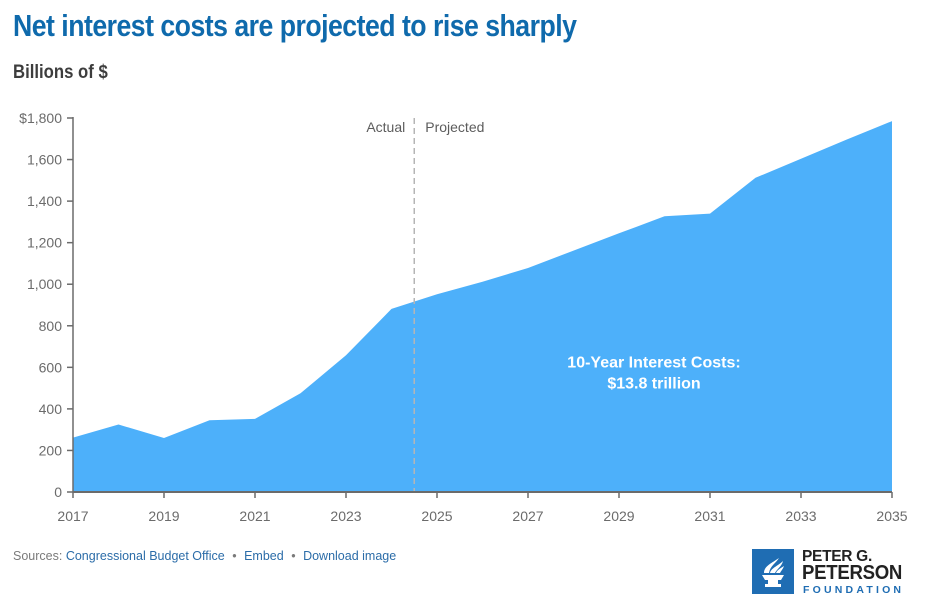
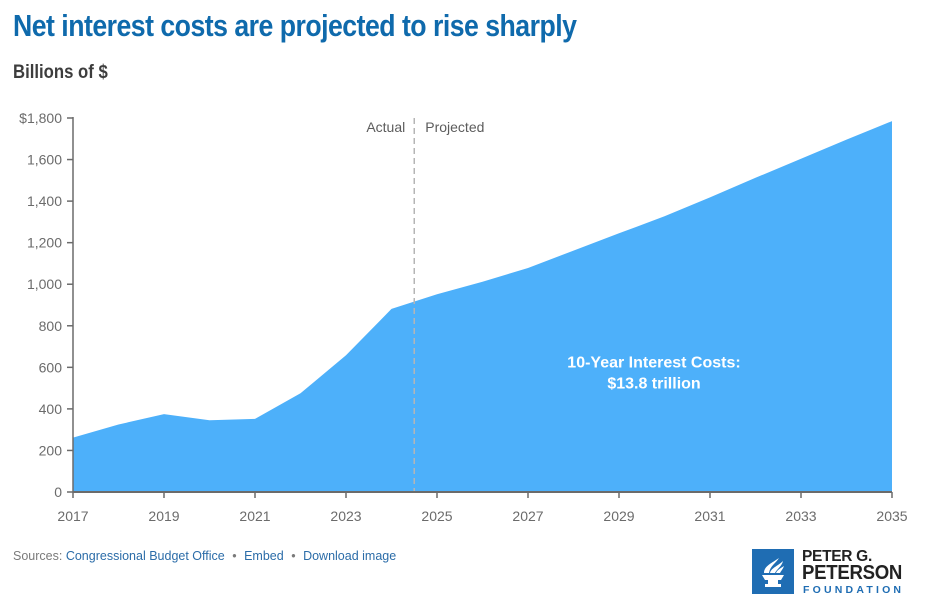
2019: $260 -> $380
2031: $1340 -> $1420
